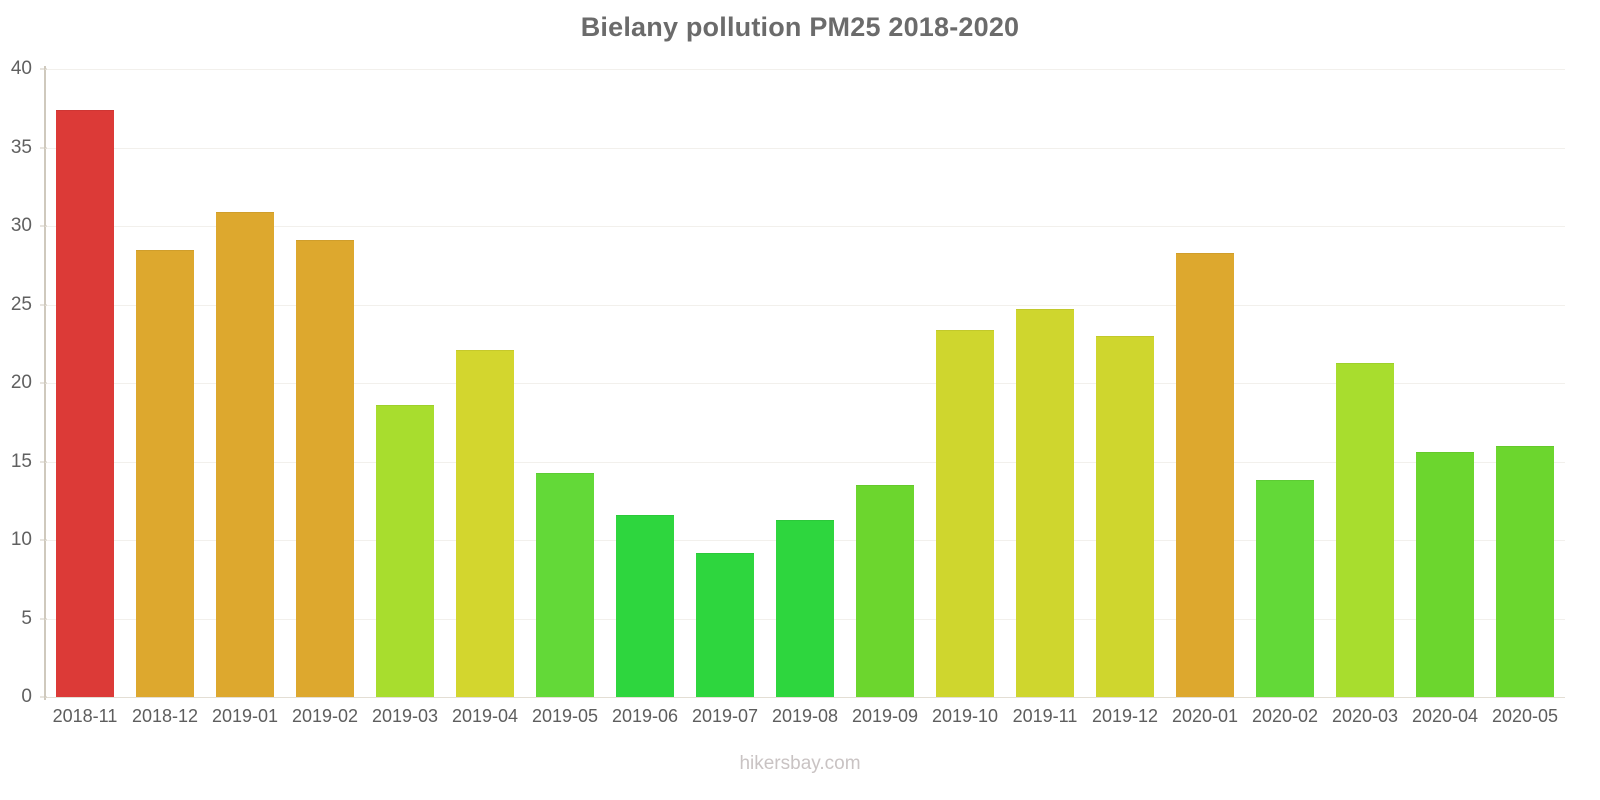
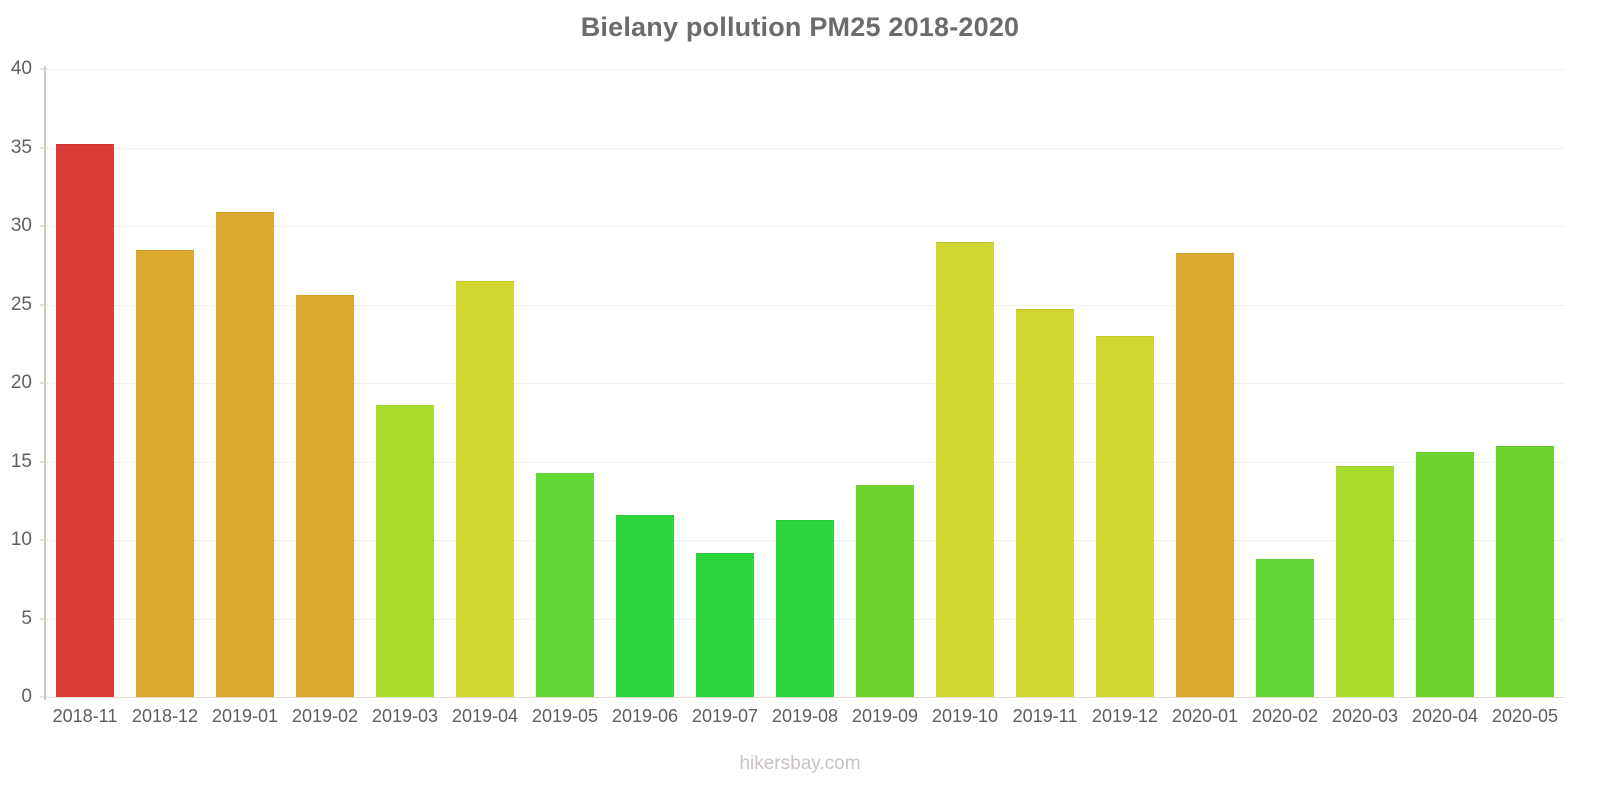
2018-11: 37.4 -> 35.2
2019-02: 29.1 -> 25.6
2019-04: 22.1 -> 26.5
2019-10: 23.4 -> 29.0
2020-02: 13.8 -> 8.8
2020-03: 21.3 -> 14.7
